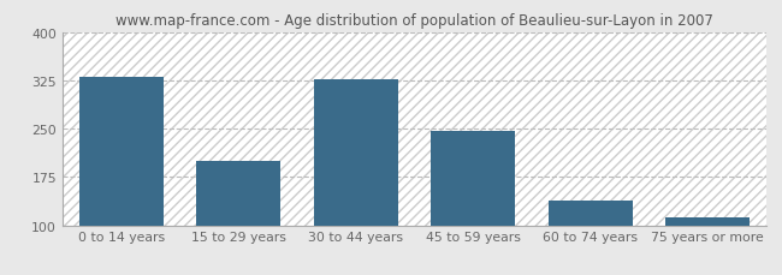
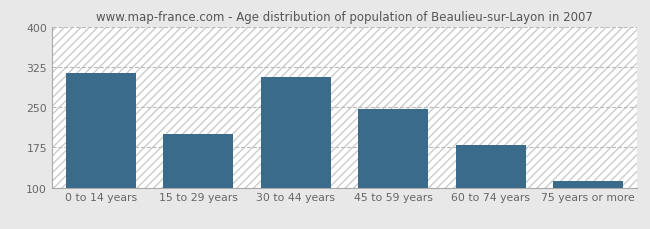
0 to 14 years: 330 -> 314
30 to 44 years: 326 -> 306
60 to 74 years: 138 -> 180
